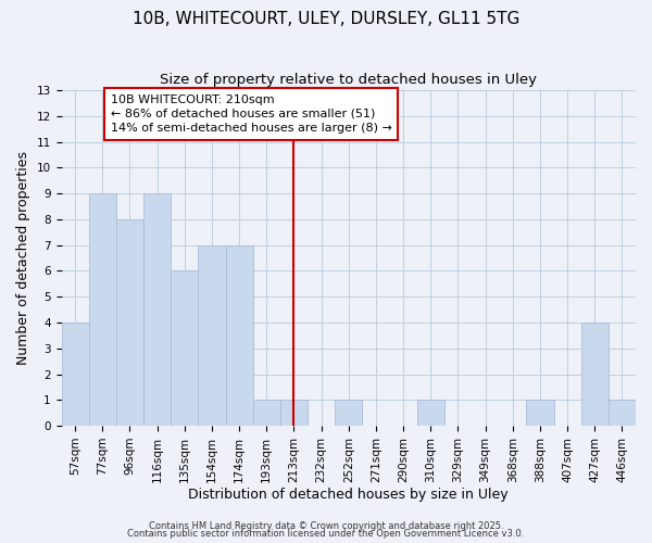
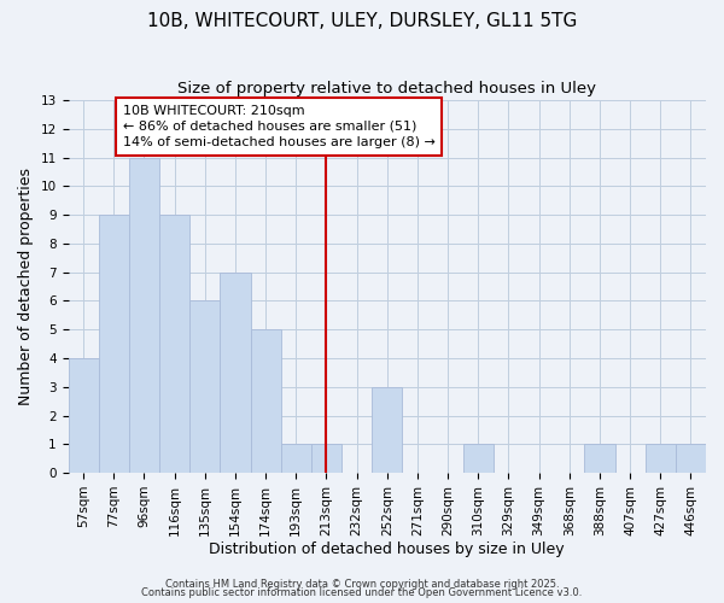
96sqm: 8 -> 11
174sqm: 7 -> 5
252sqm: 1 -> 3
427sqm: 4 -> 1
